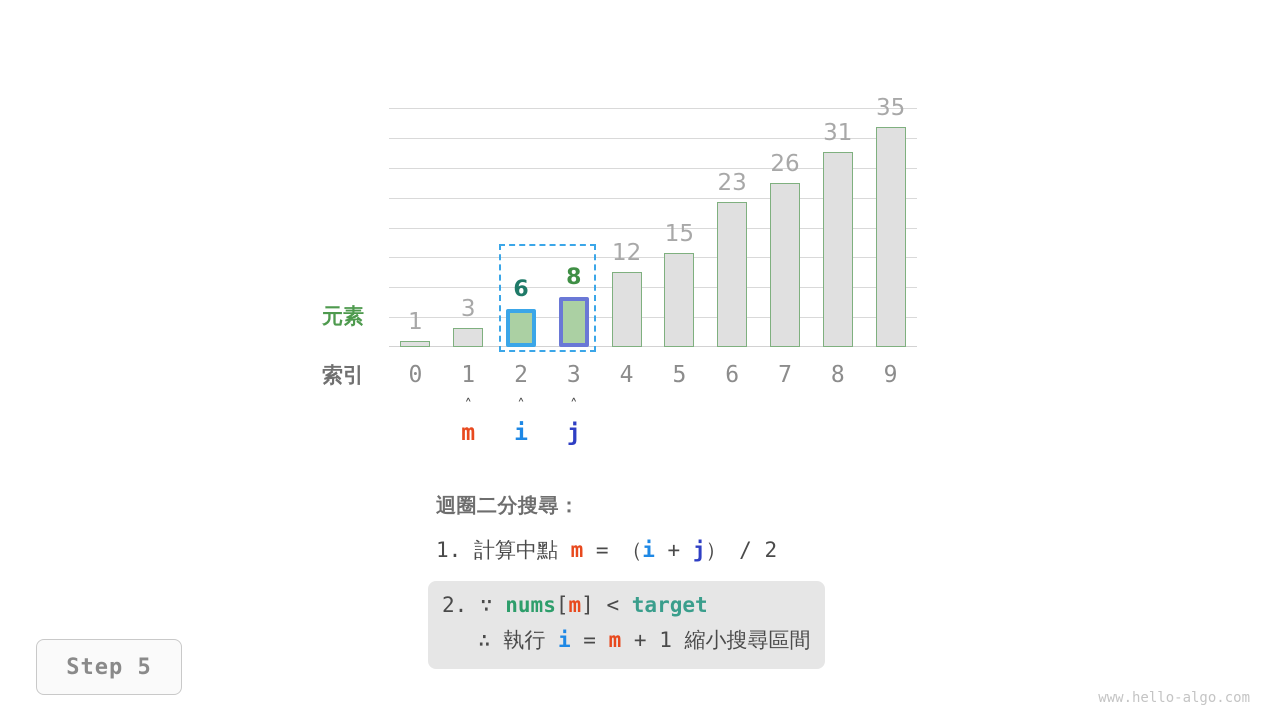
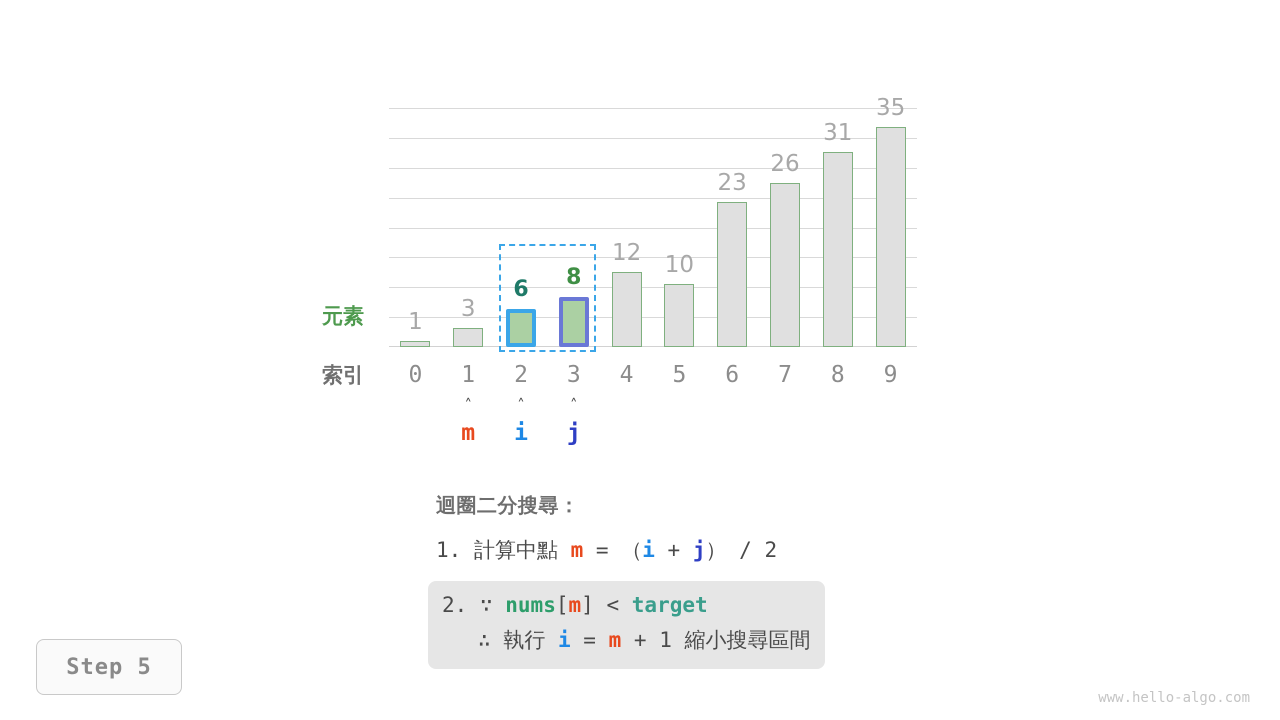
5: 15 -> 10
